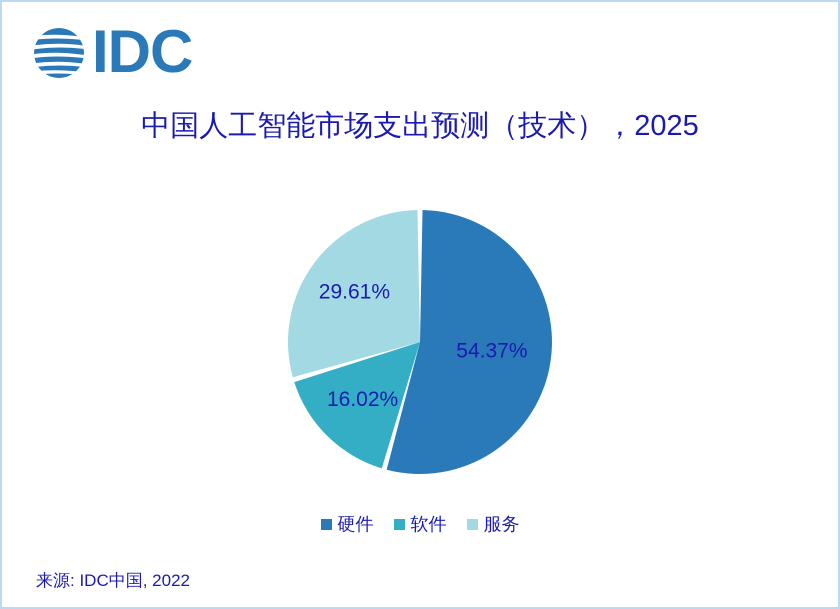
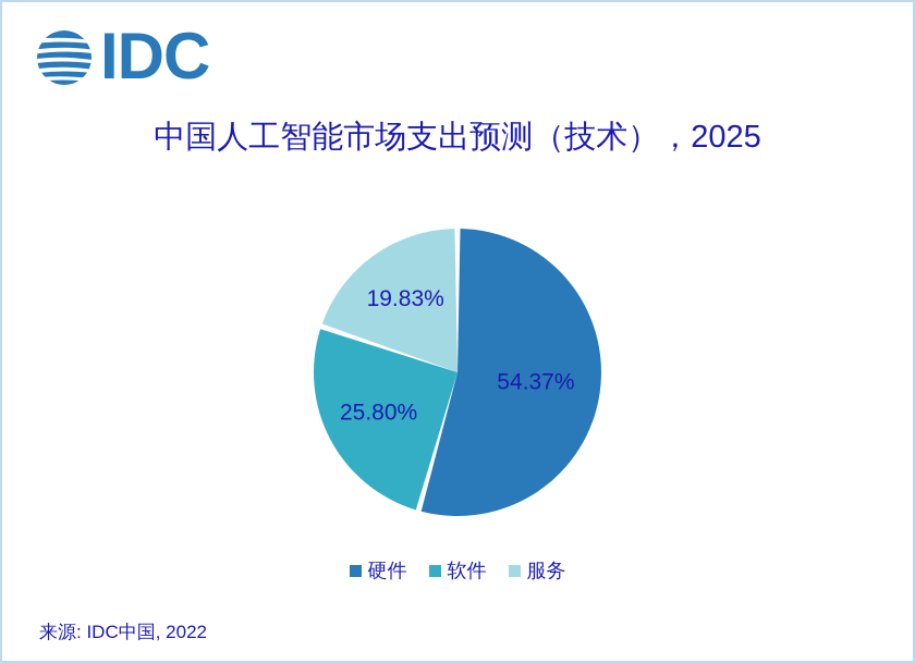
软件: 16.02% -> 25.80%
服务: 29.61% -> 19.83%
